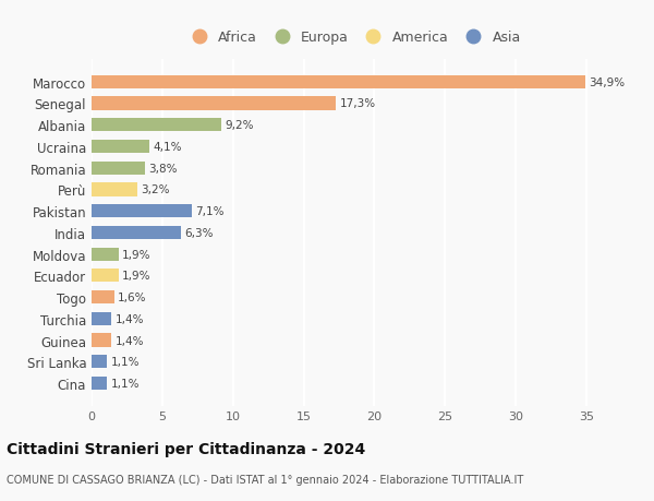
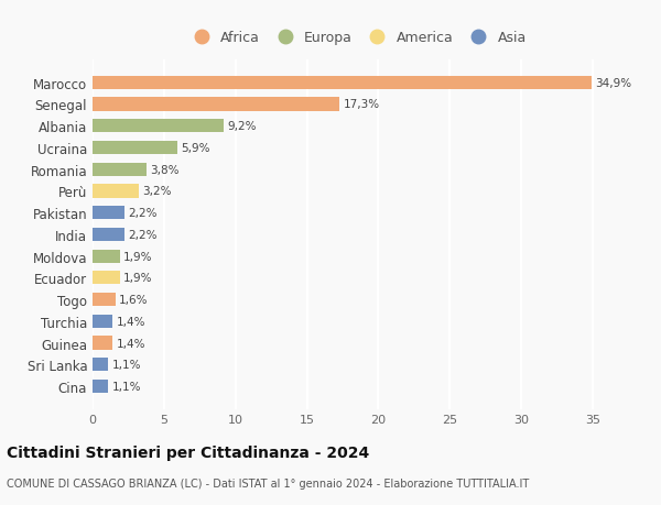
Ucraina: 4,1% -> 5,9%
Pakistan: 7,1% -> 2,2%
India: 6,3% -> 2,2%
